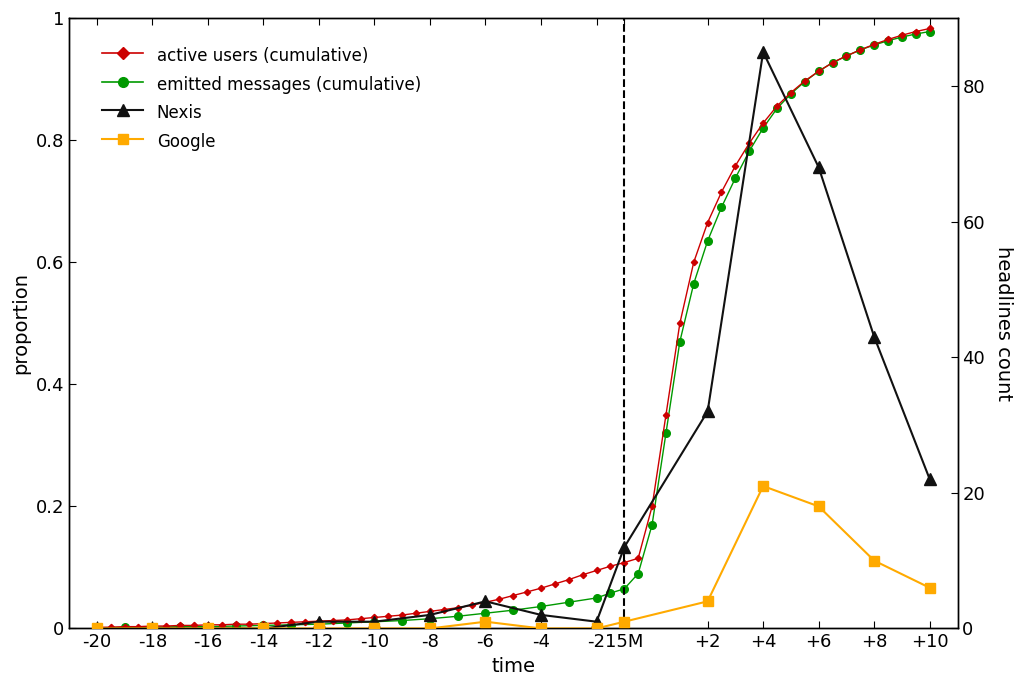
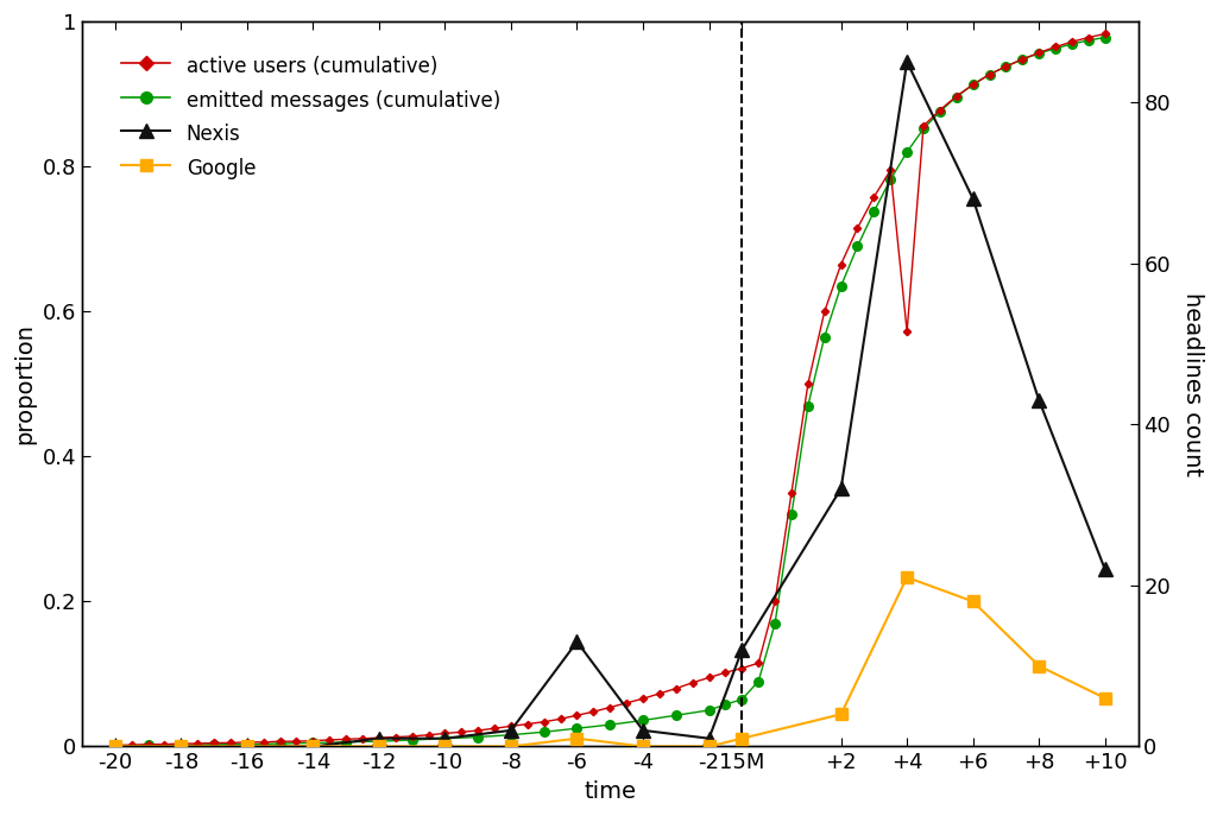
Nexis/-6: 4 -> 13
active users (cumulative)/+4: 0.828 -> 0.572
